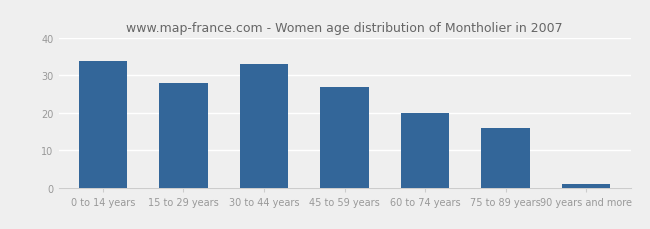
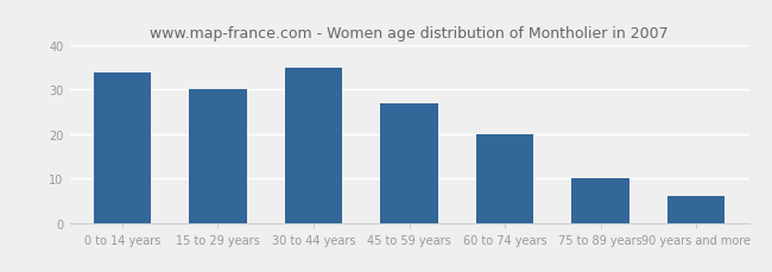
15 to 29 years: 28 -> 30
30 to 44 years: 33 -> 35
75 to 89 years: 16 -> 10
90 years and more: 1 -> 6
